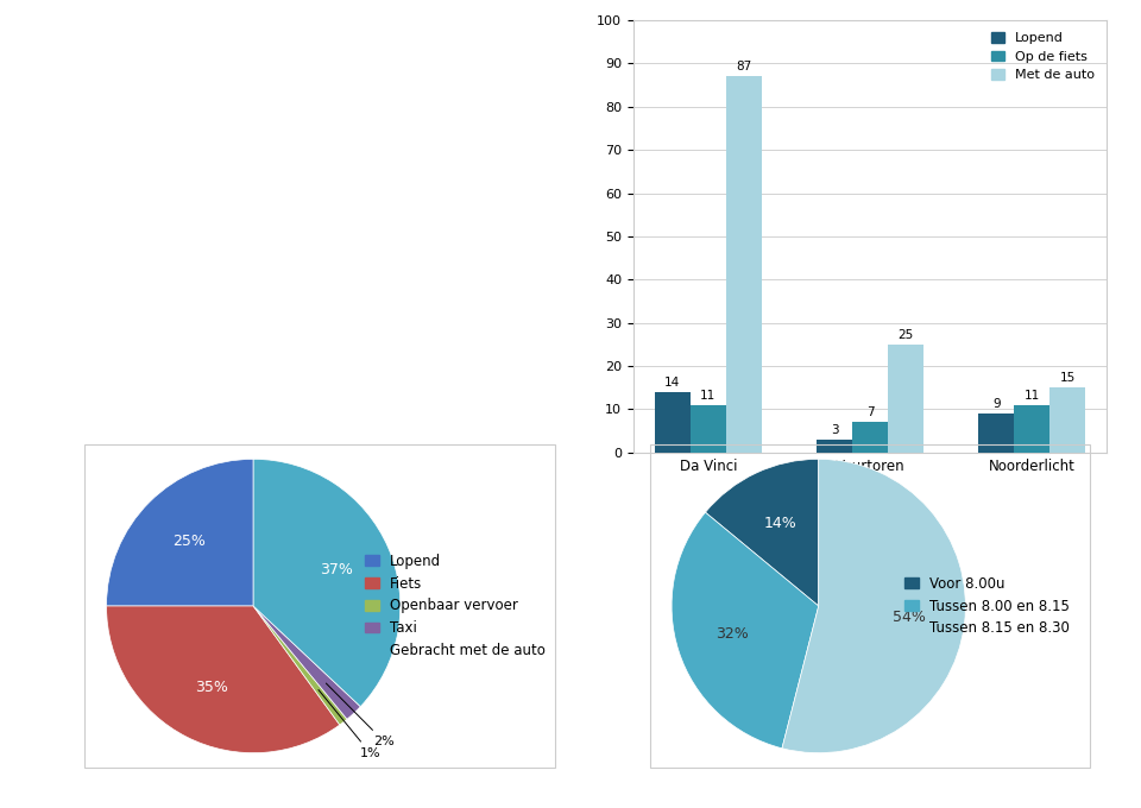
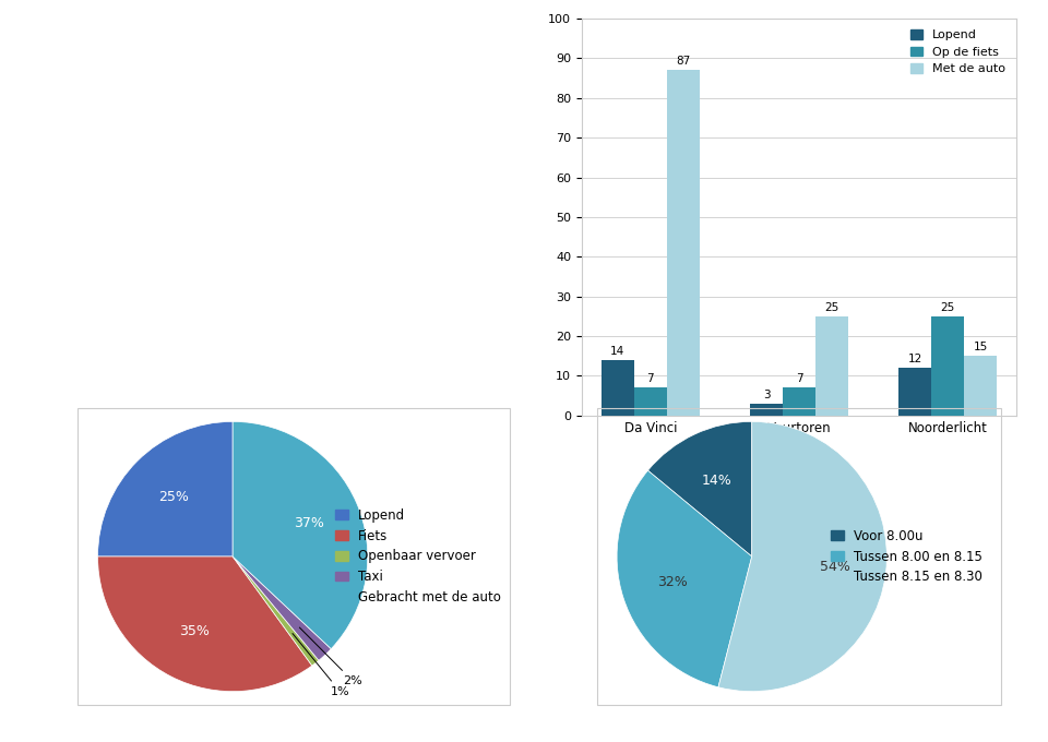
Op de fiets/Da Vinci: 11 -> 7
Lopend/Noorderlicht: 9 -> 12
Op de fiets/Noorderlicht: 11 -> 25
